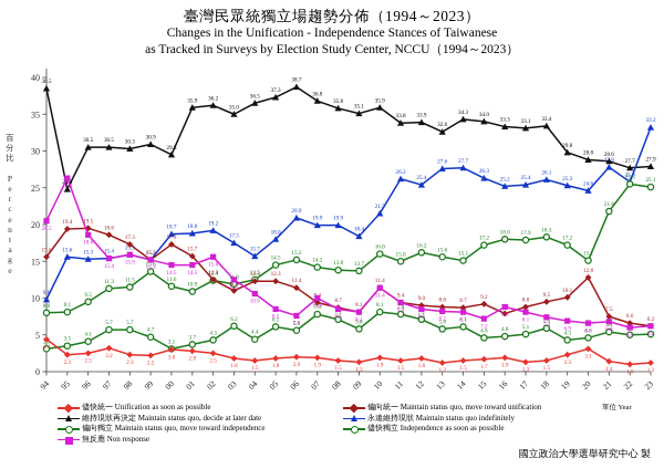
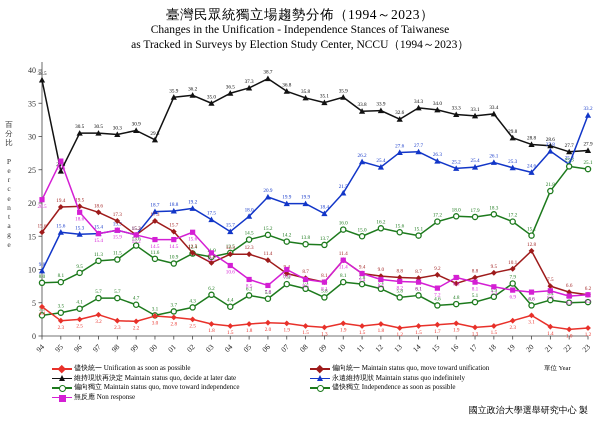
儘快獨立 Independence as soon as possible/19: 4.3 -> 7.9
